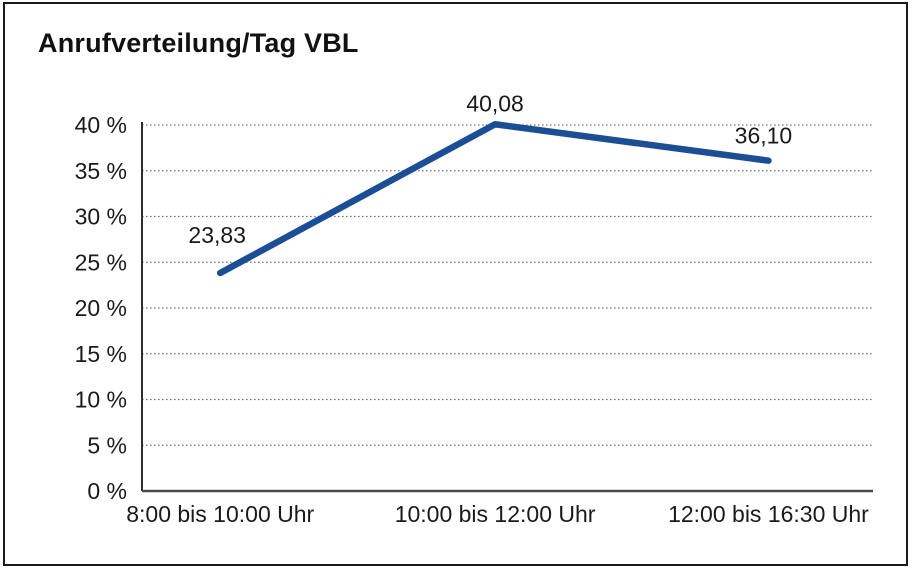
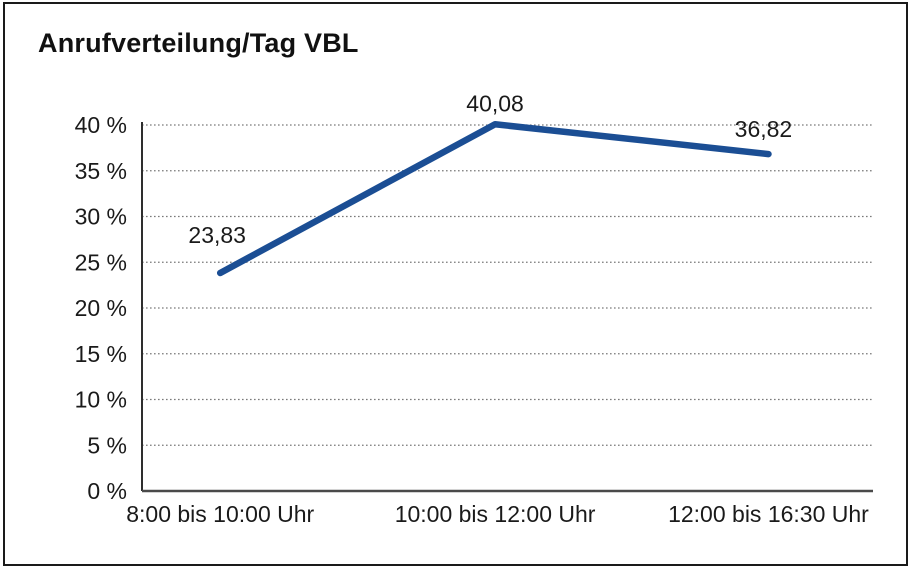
12:00 bis 16:30 Uhr: 36,10 -> 36,82
